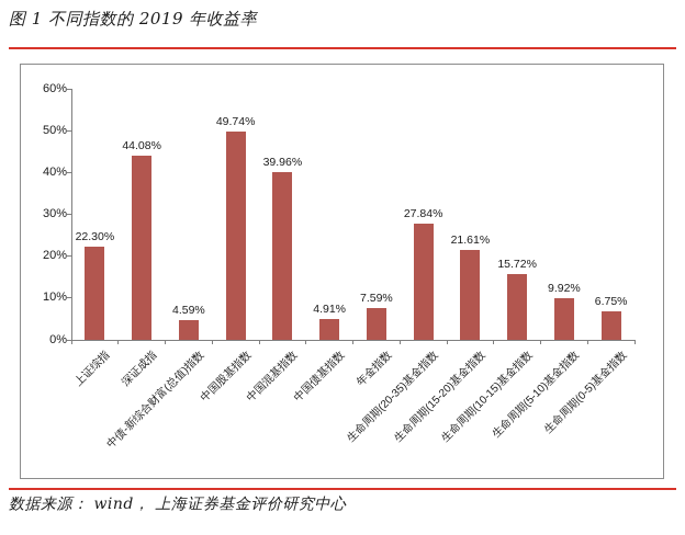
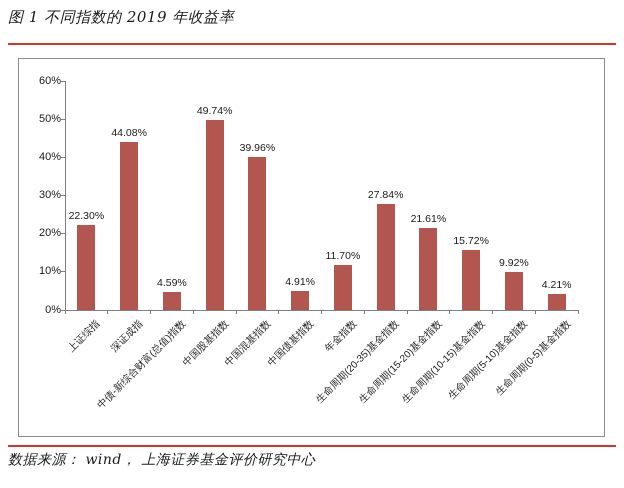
年金指数: 7.59% -> 11.70%
生命周期(0-5)基金指数: 6.75% -> 4.21%
